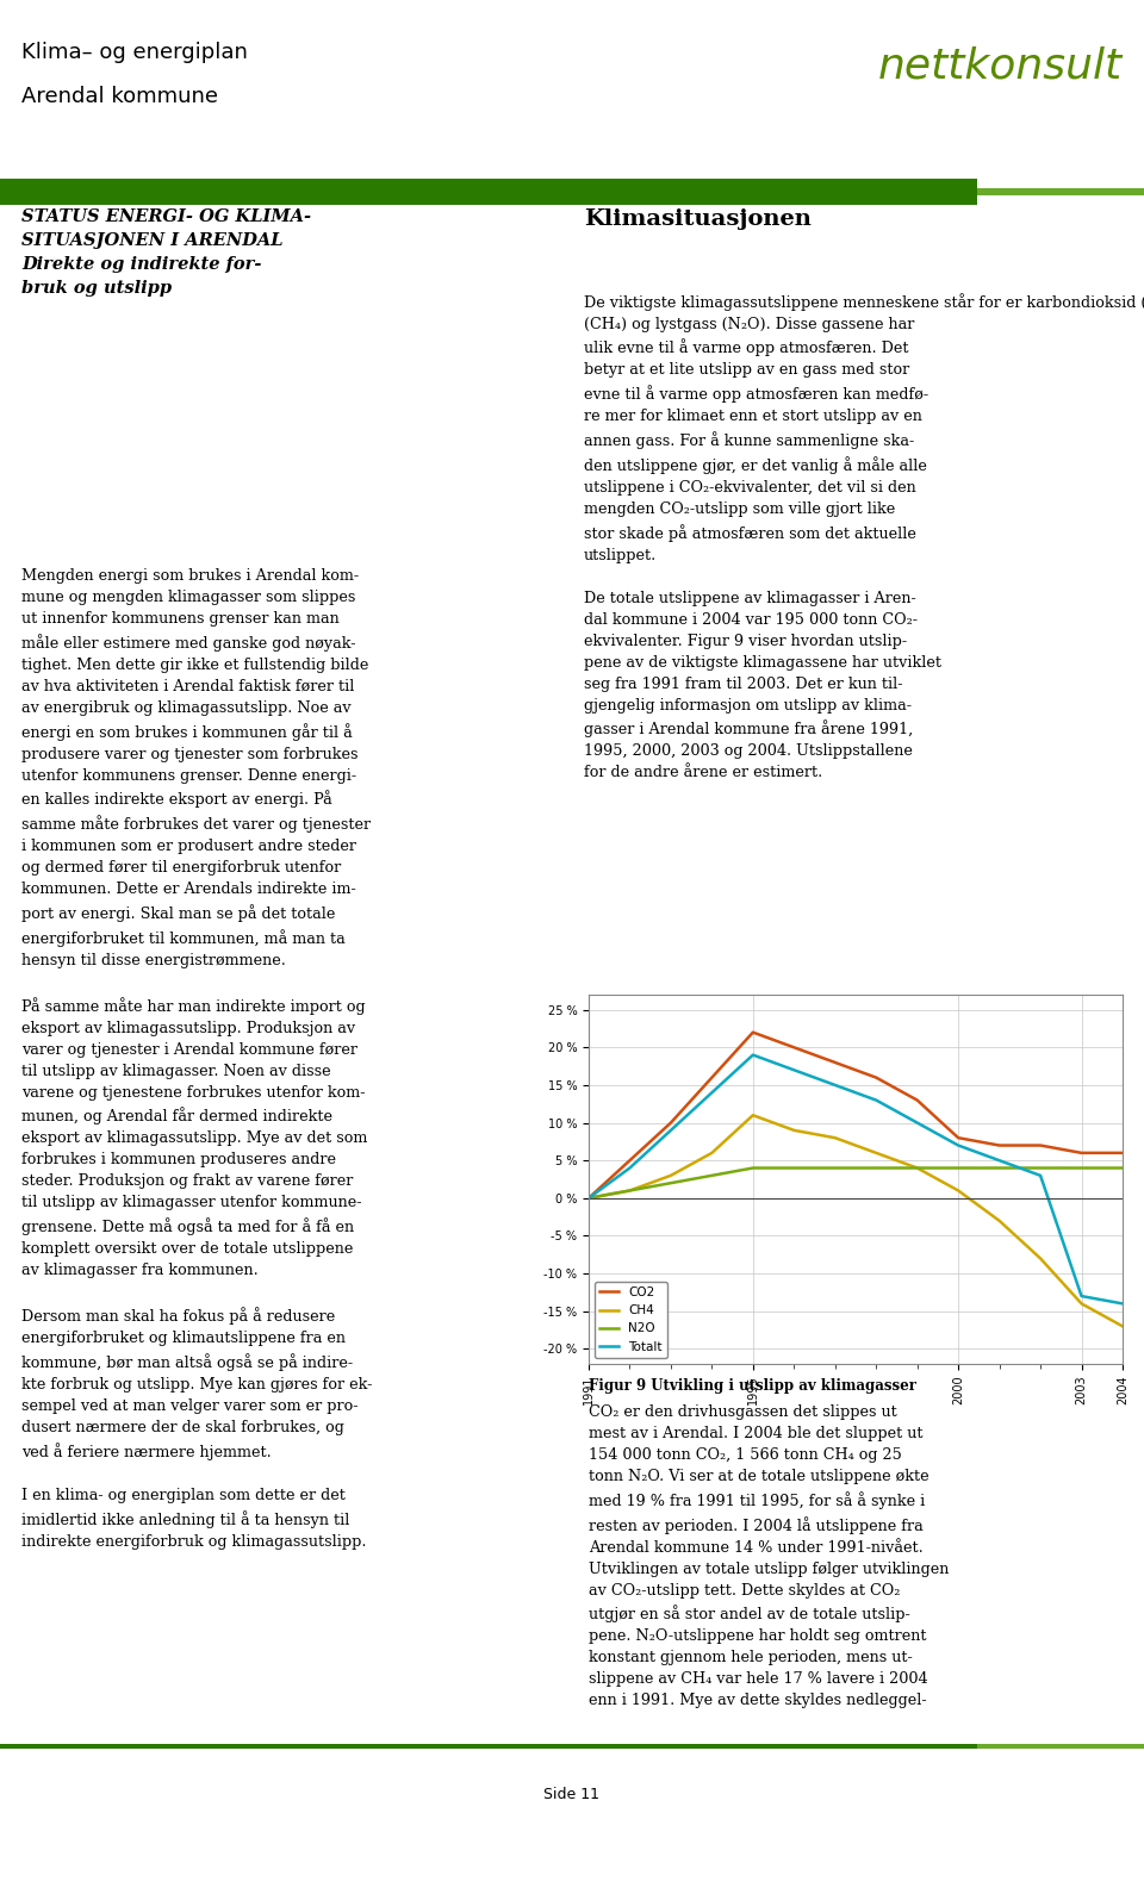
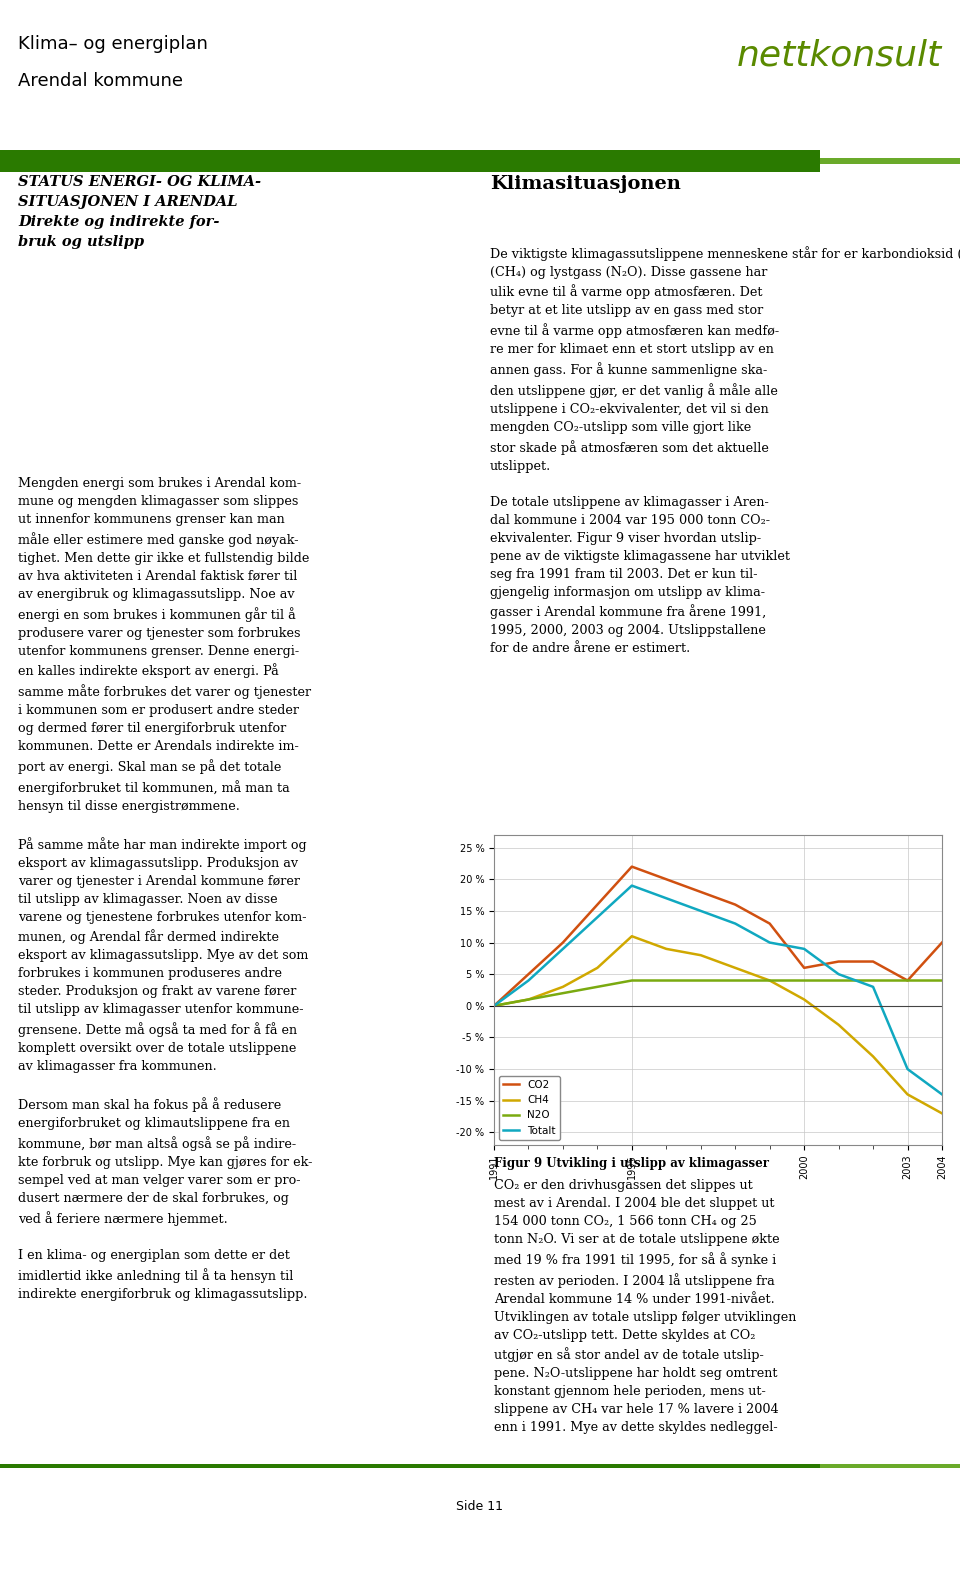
CO2/2000: 8 % -> 6 %
Totalt/2000: 7 % -> 9 %
CO2/2003: 6 % -> 4 %
Totalt/2003: -13 % -> -10 %
CO2/2004: 6 % -> 10 %
